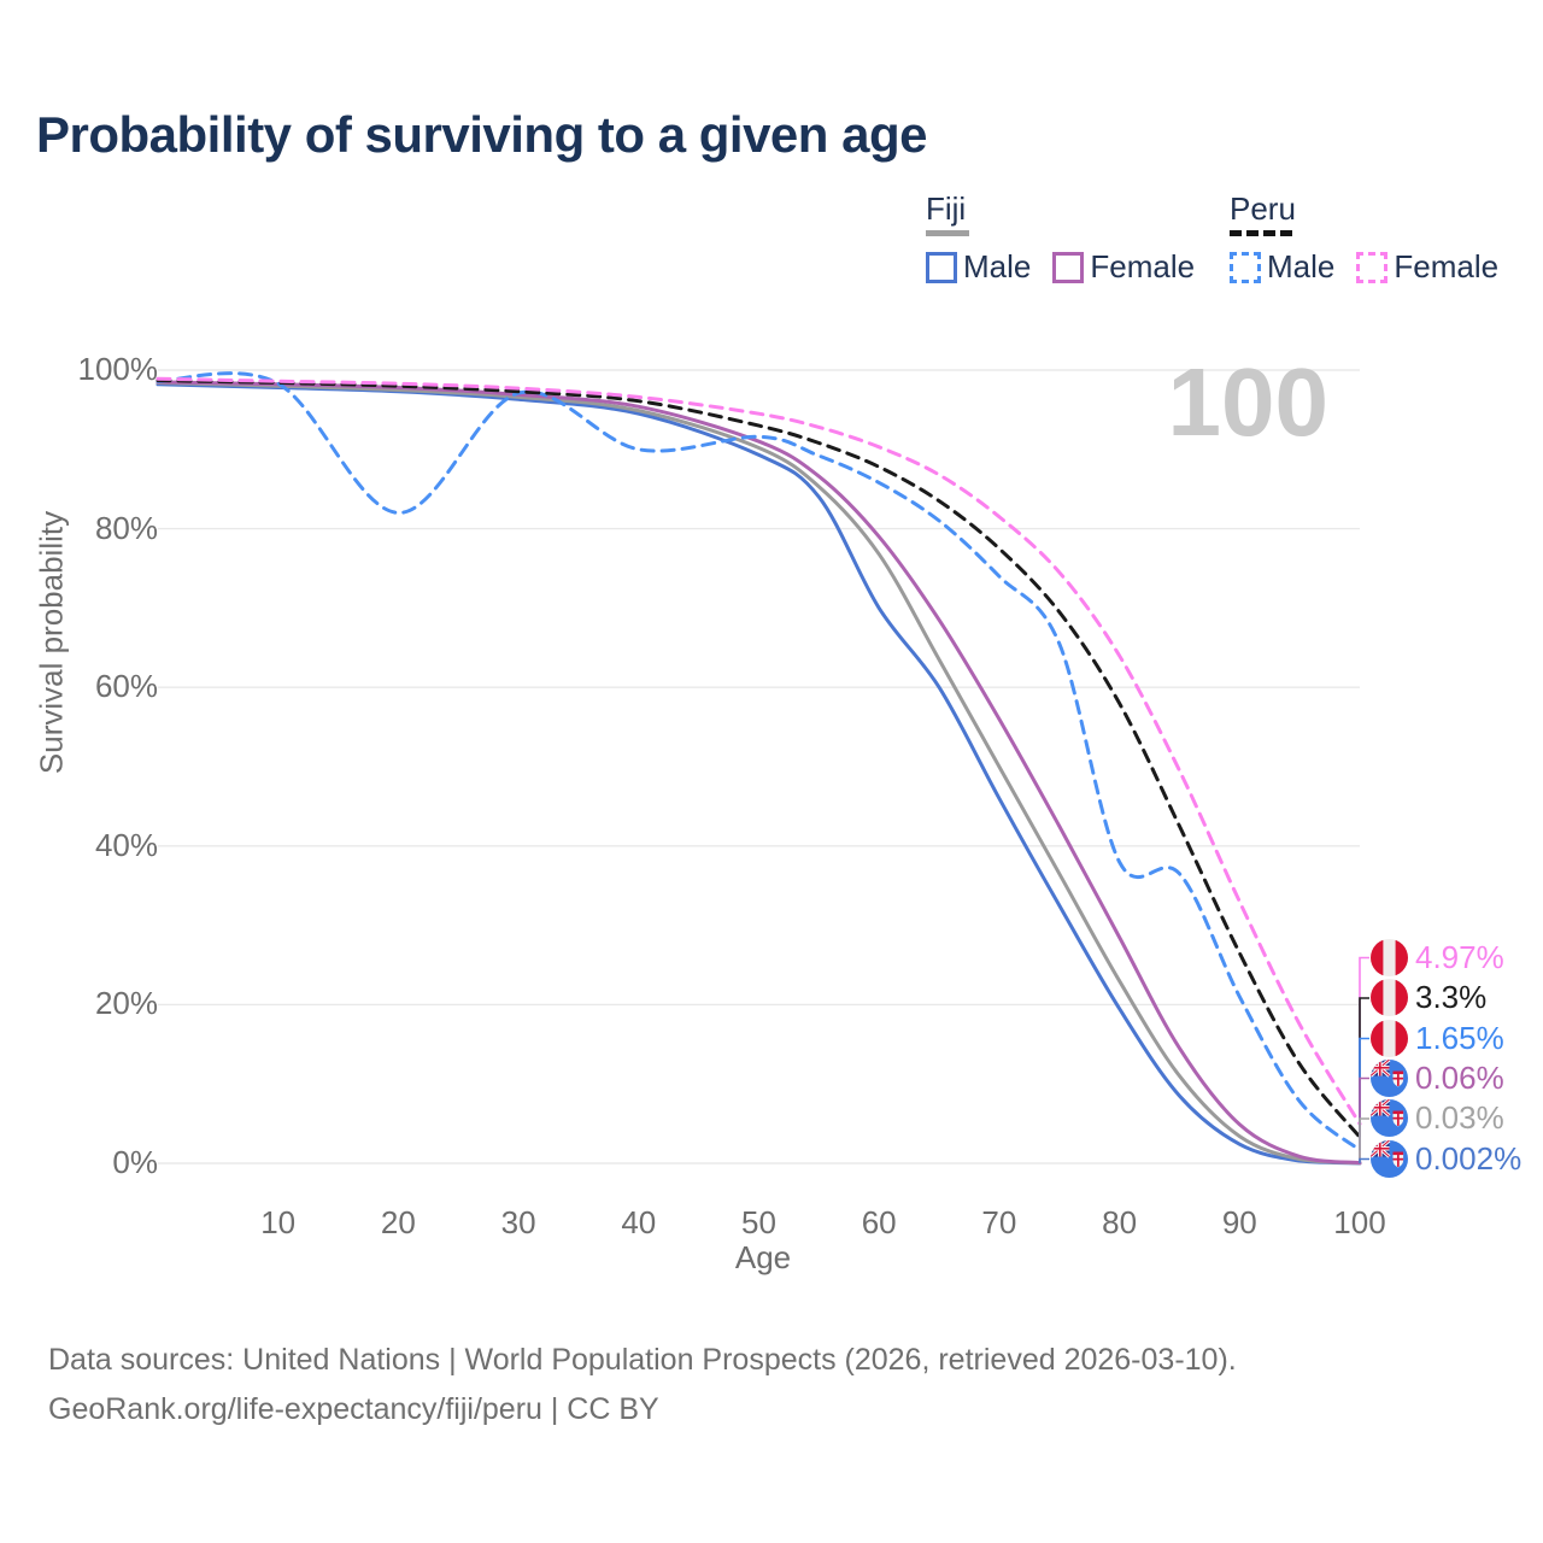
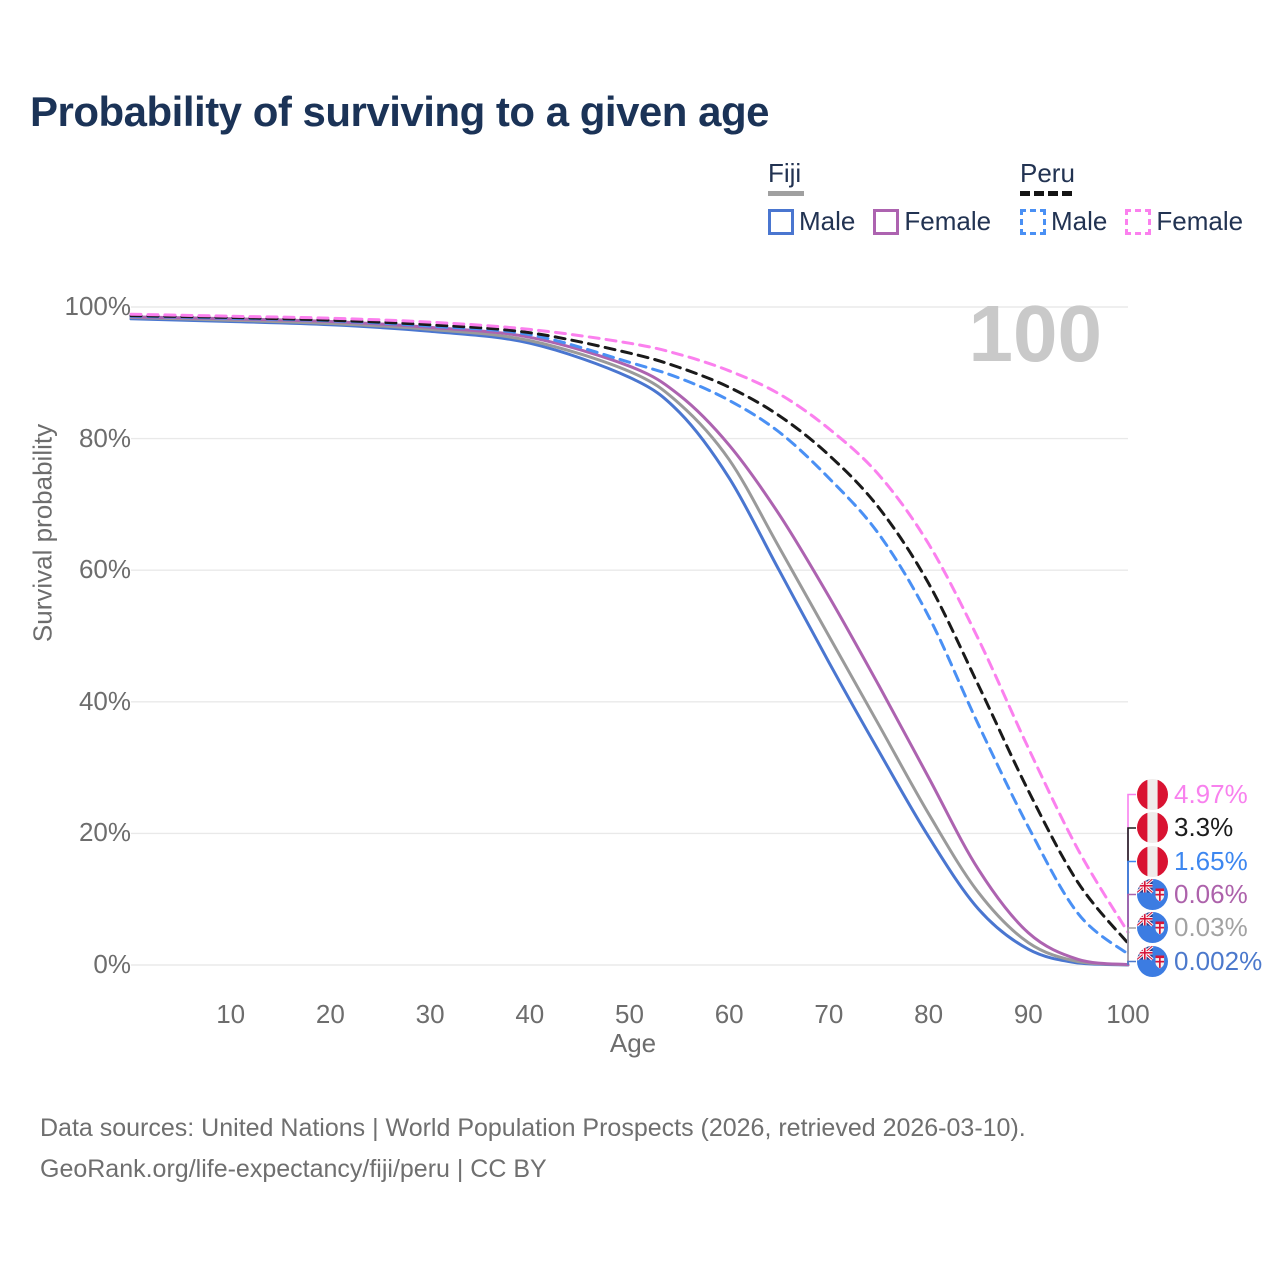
Peru Male/20: 82% -> 98%
Peru Male/40: 90% -> 96%
Fiji Male/60: 70% -> 74%
Peru Male/80: 38% -> 53%
